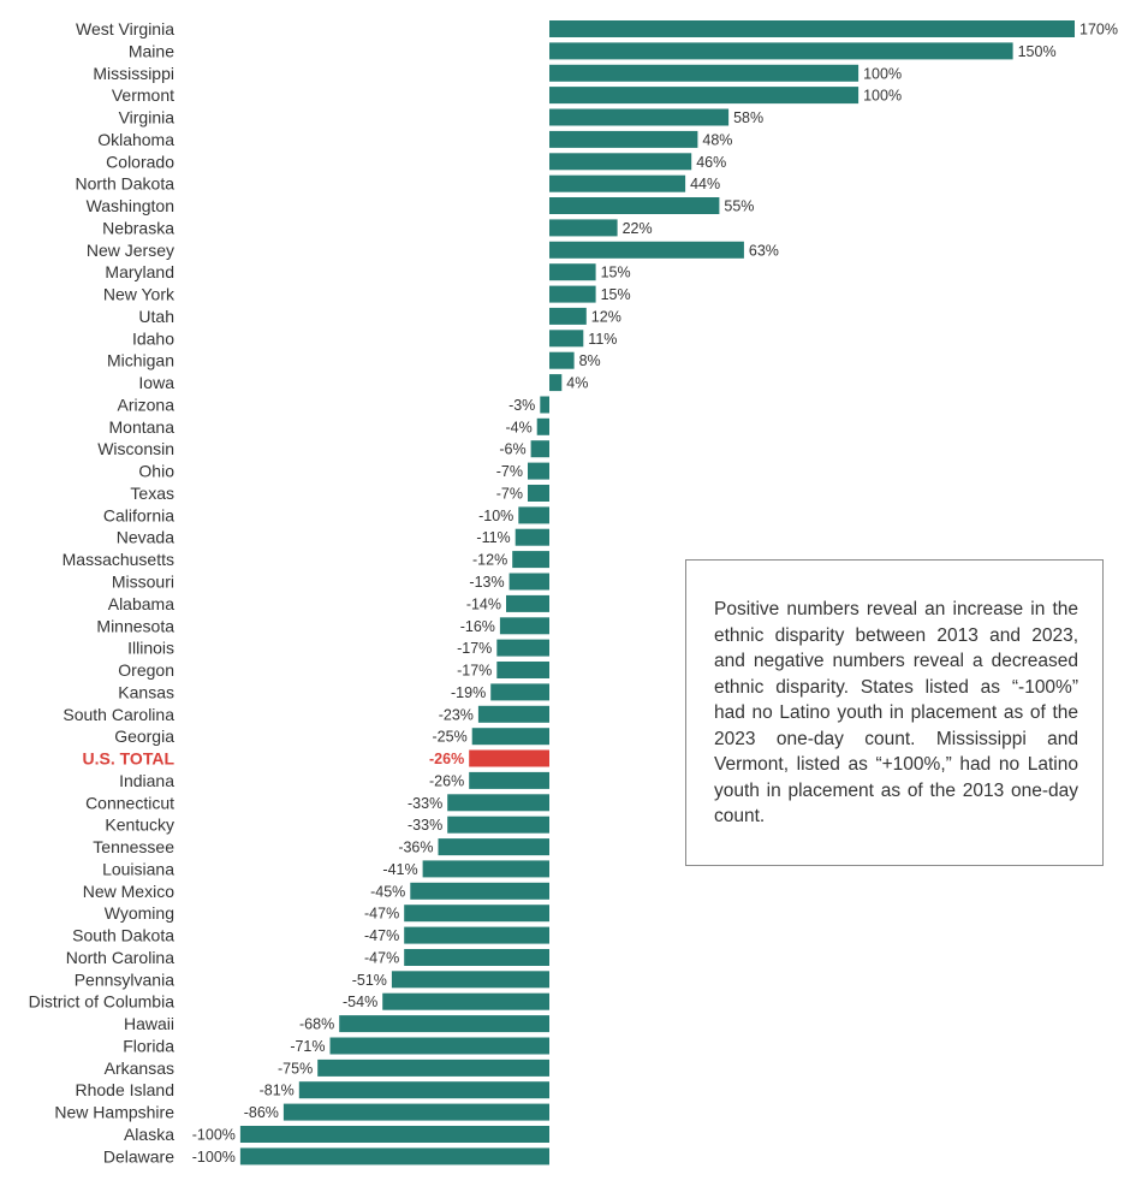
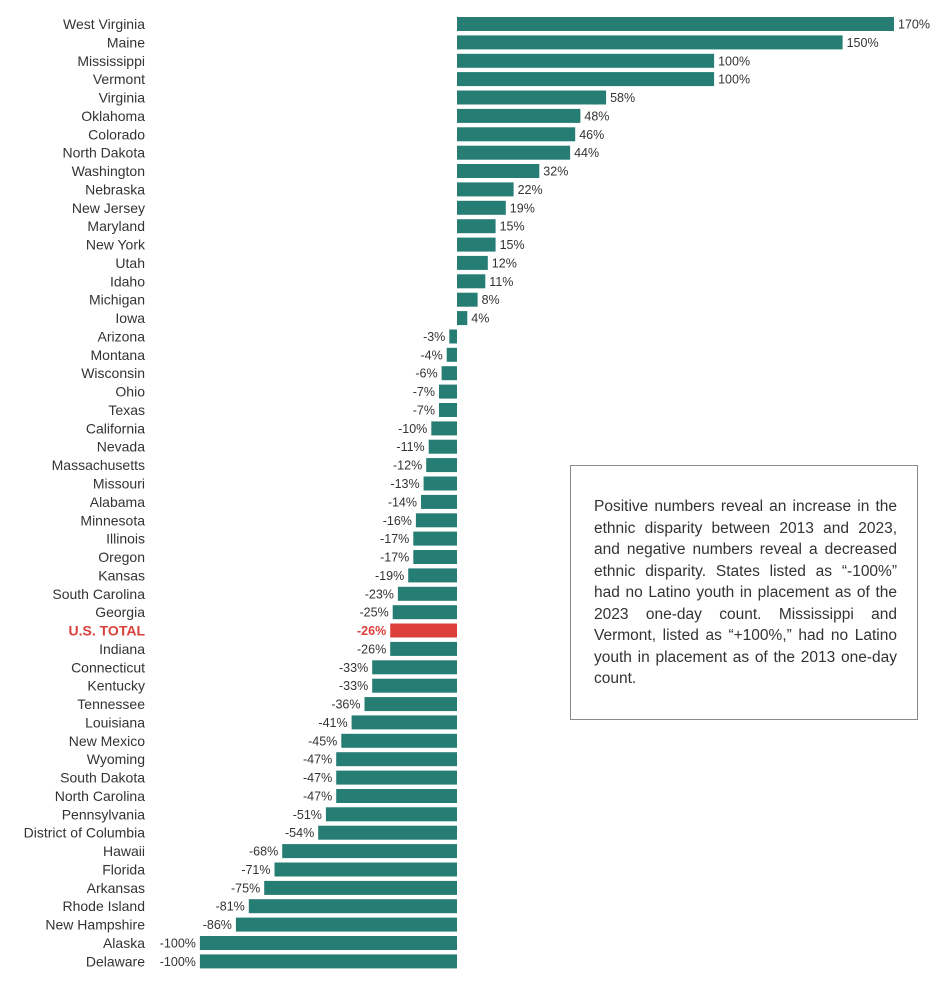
Washington: 55% -> 32%
New Jersey: 63% -> 19%
